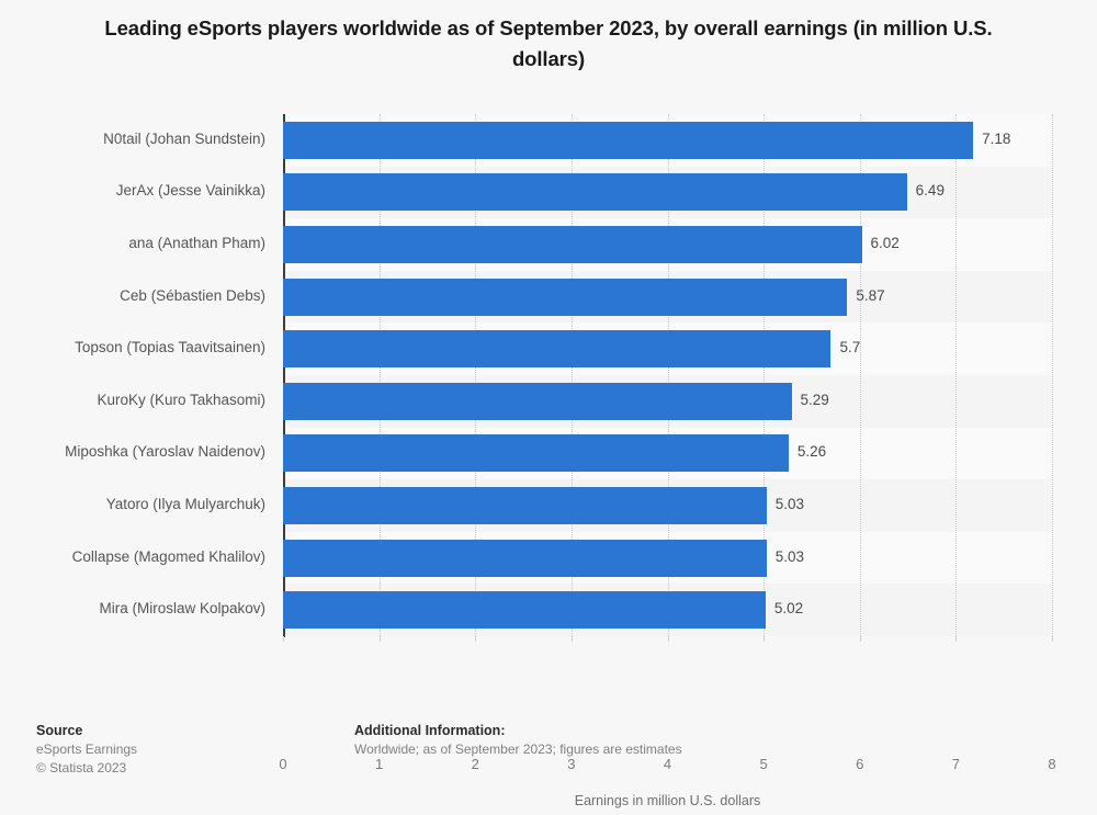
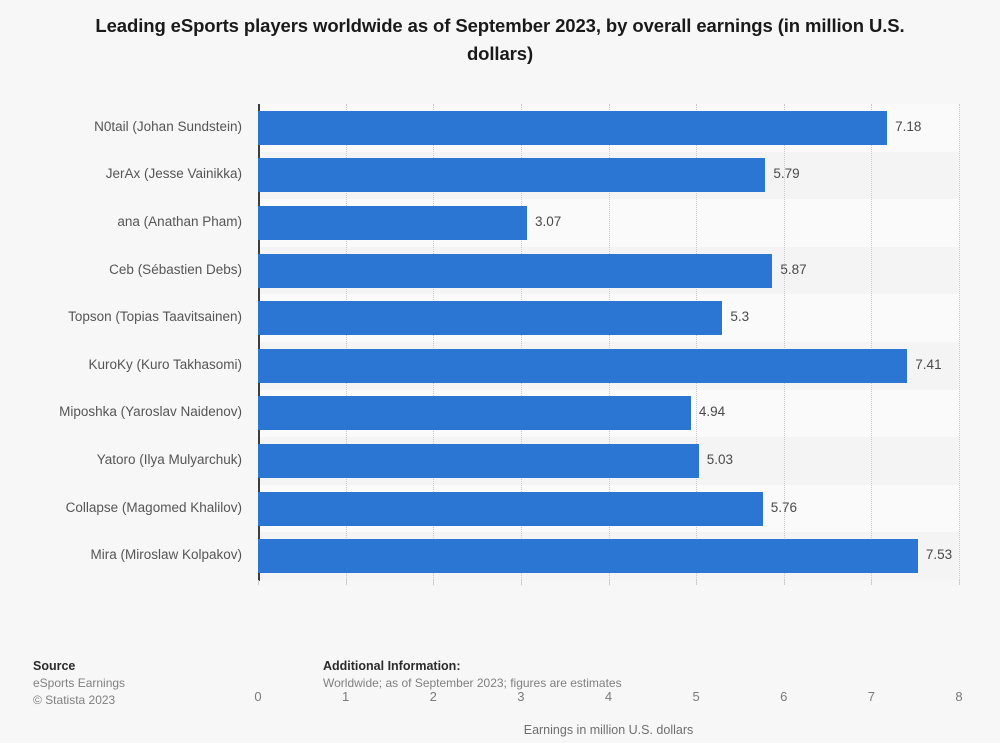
JerAx (Jesse Vainikka): 6.49 -> 5.79
ana (Anathan Pham): 6.02 -> 3.07
Topson (Topias Taavitsainen): 5.7 -> 5.3
KuroKy (Kuro Takhasomi): 5.29 -> 7.41
Miposhka (Yaroslav Naidenov): 5.26 -> 4.94
Collapse (Magomed Khalilov): 5.03 -> 5.76
Mira (Miroslaw Kolpakov): 5.02 -> 7.53
